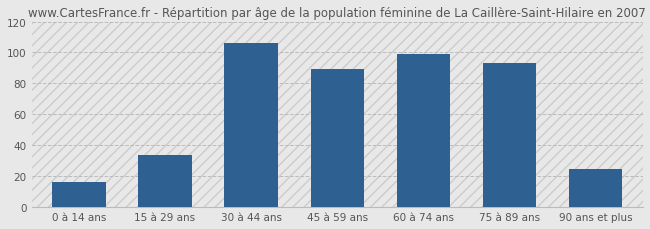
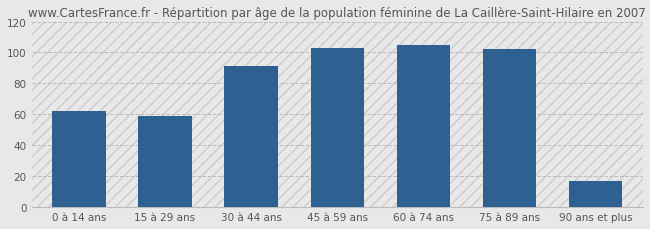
0 à 14 ans: 16 -> 62
15 à 29 ans: 34 -> 59
30 à 44 ans: 106 -> 91
45 à 59 ans: 89 -> 103
60 à 74 ans: 99 -> 105
75 à 89 ans: 93 -> 102
90 ans et plus: 25 -> 17
